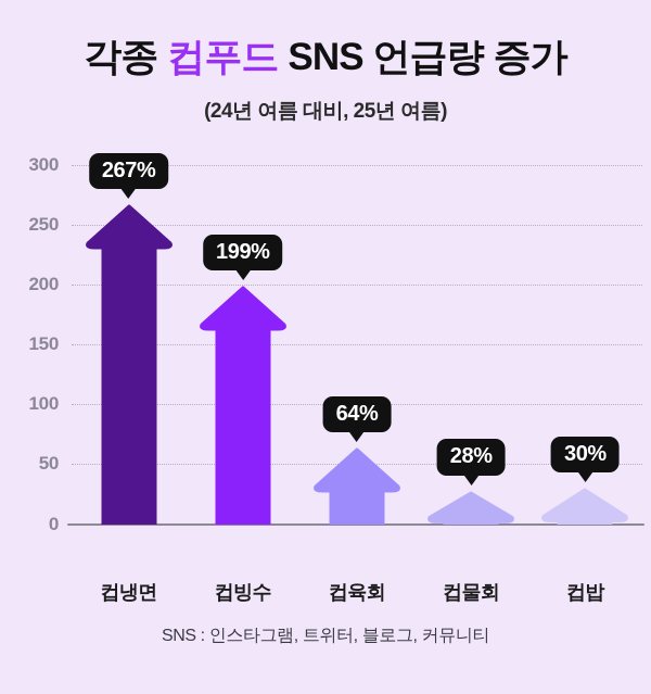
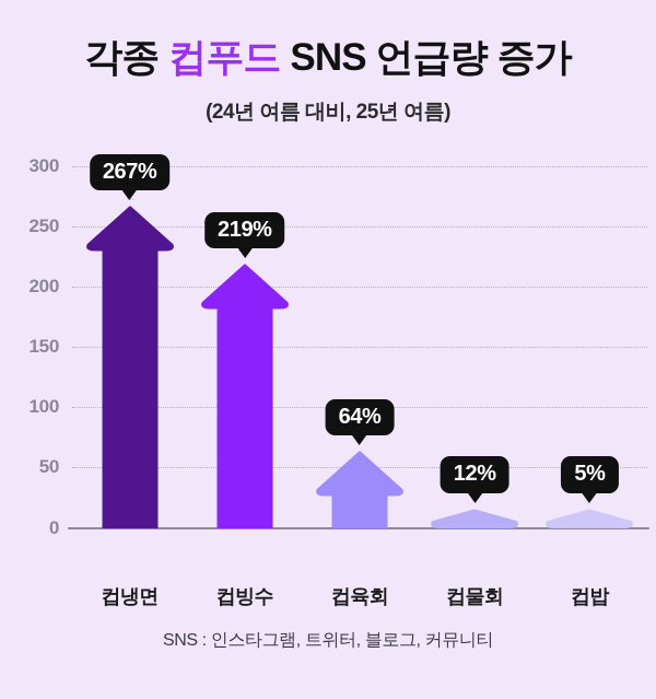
컵빙수: 199% -> 219%
컵물회: 28% -> 12%
컵밥: 30% -> 5%
